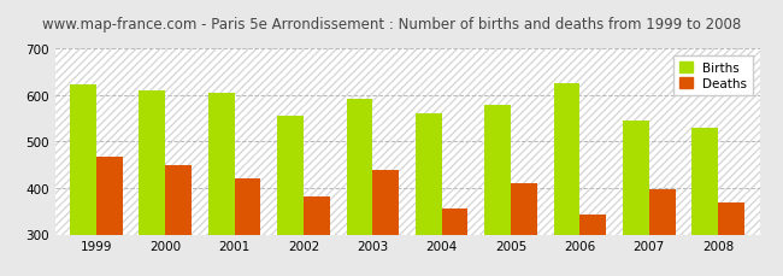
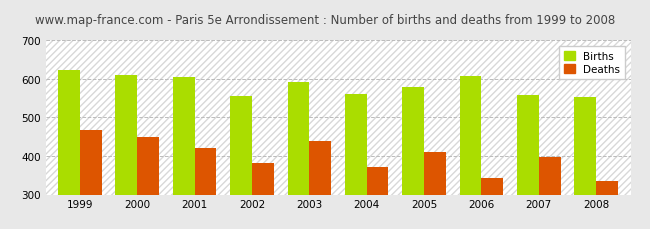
Deaths/2004: 355 -> 372
Births/2006: 625 -> 608
Births/2007: 545 -> 559
Births/2008: 530 -> 553
Deaths/2008: 370 -> 336
